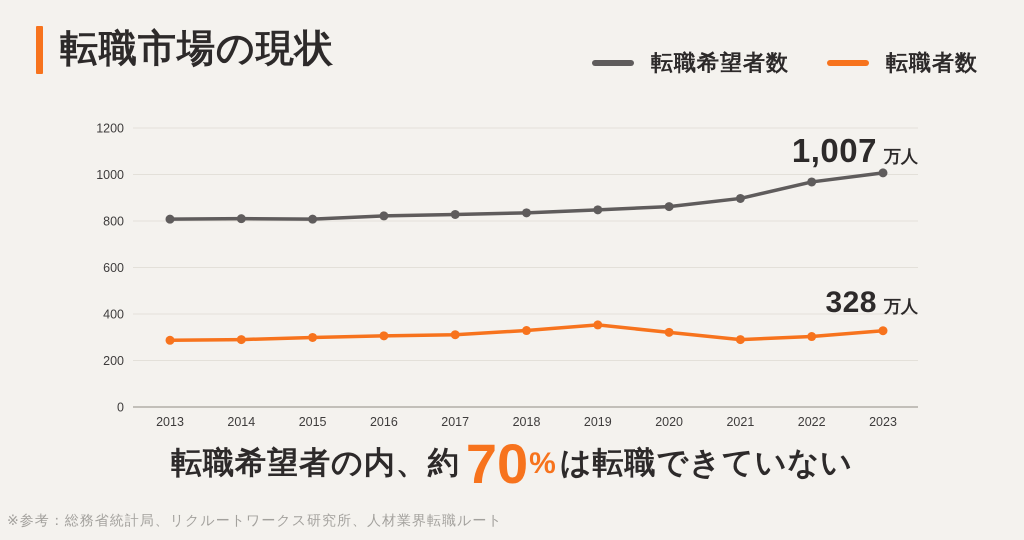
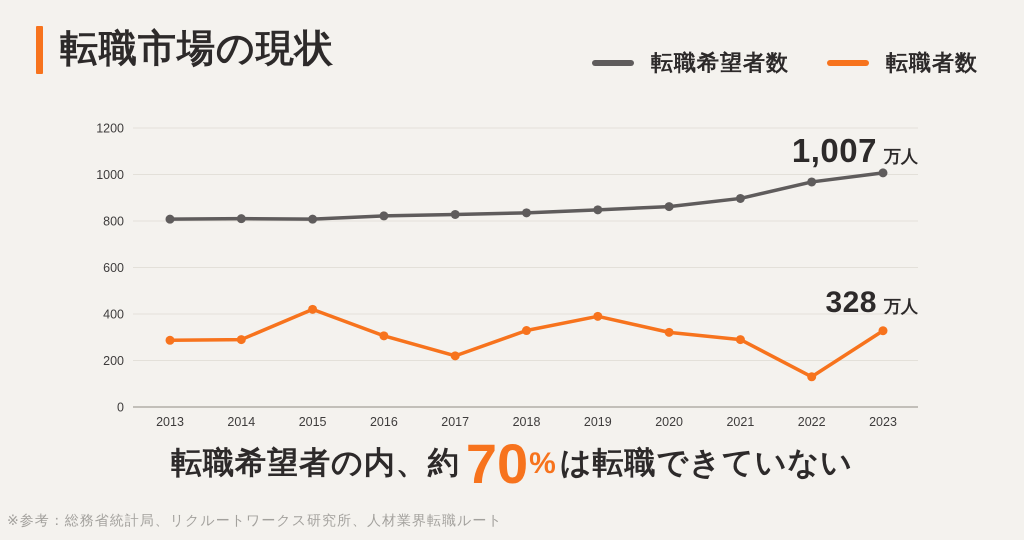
転職者数/2015: 300 -> 420
転職者数/2017: 310 -> 220
転職者数/2019: 350 -> 390
転職者数/2022: 300 -> 130
